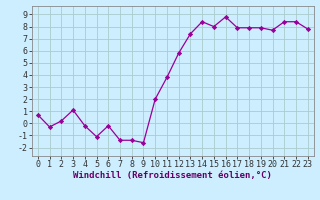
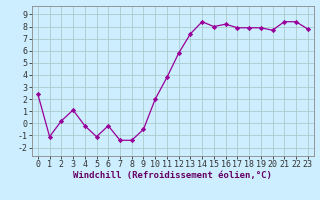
0: 0.7 -> 2.4
1: -0.3 -> -1.1
9: -1.6 -> -0.5
16: 8.8 -> 8.2
